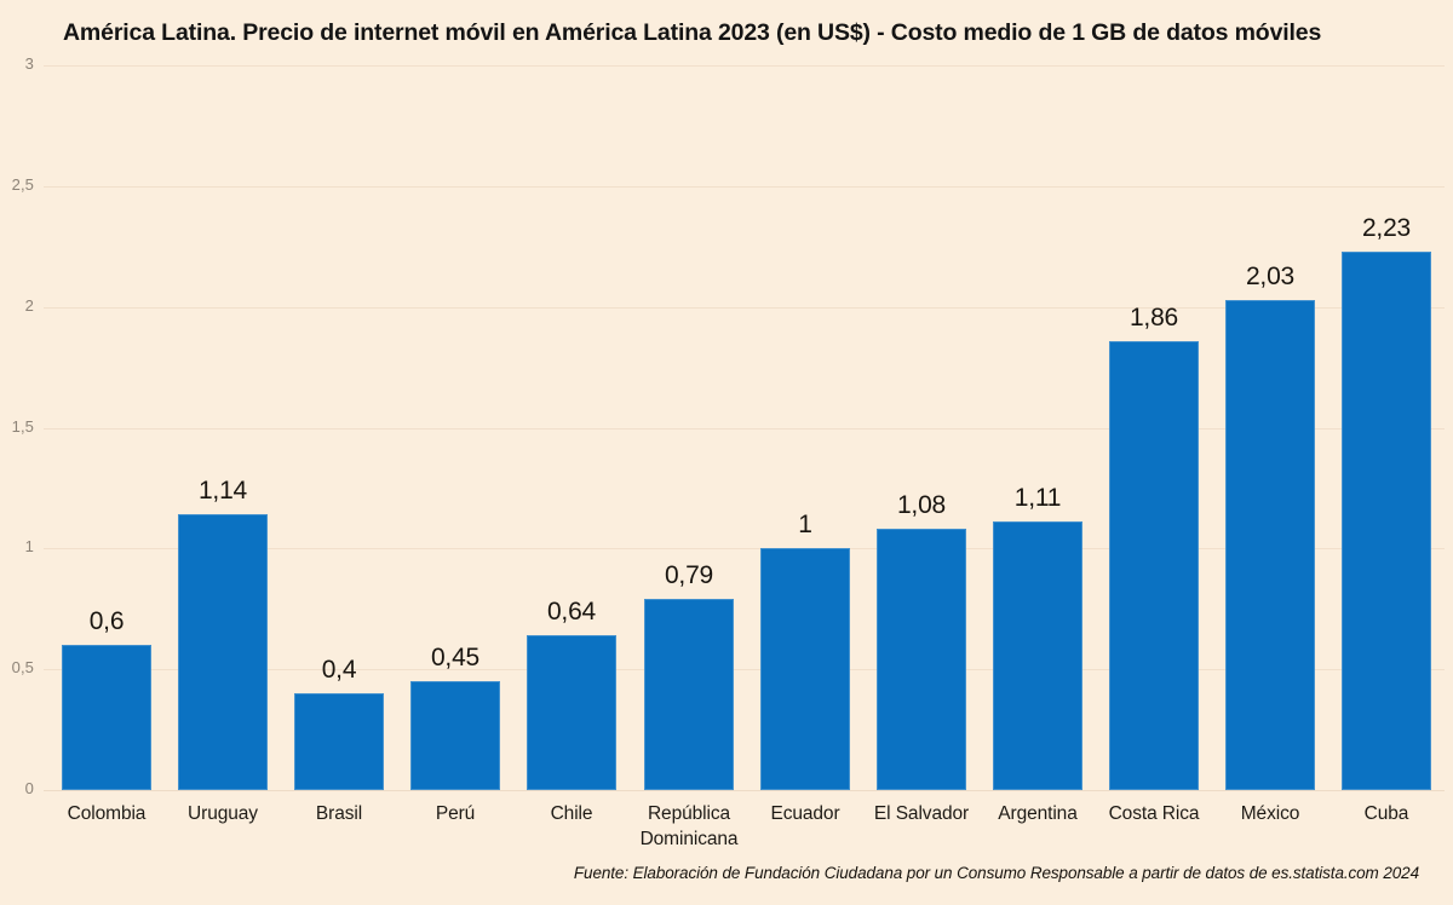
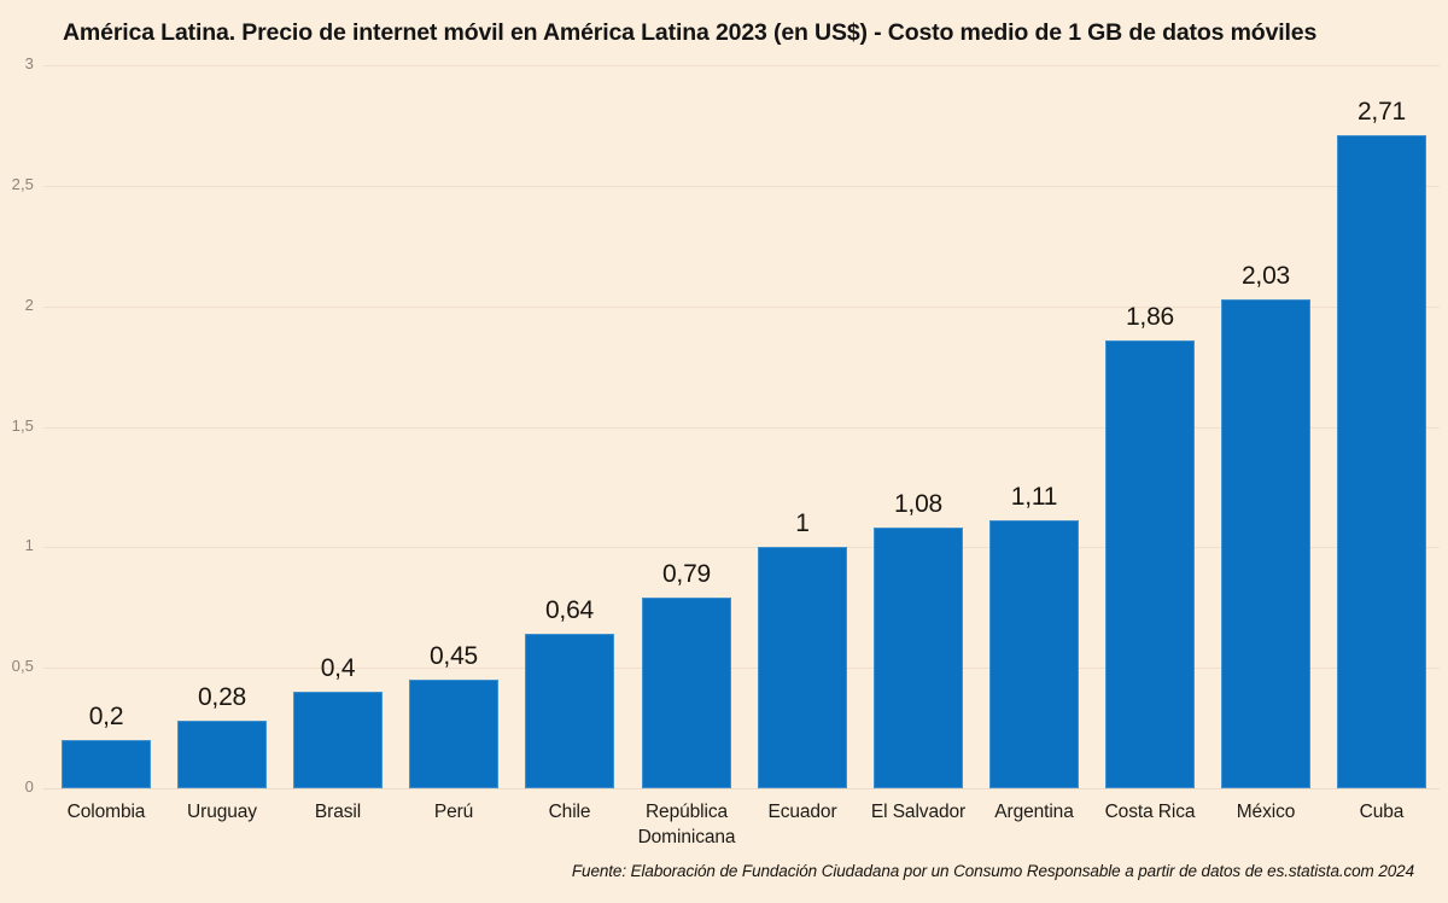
Colombia: 0,6 -> 0,2
Uruguay: 1,14 -> 0,28
Cuba: 2,23 -> 2,71
